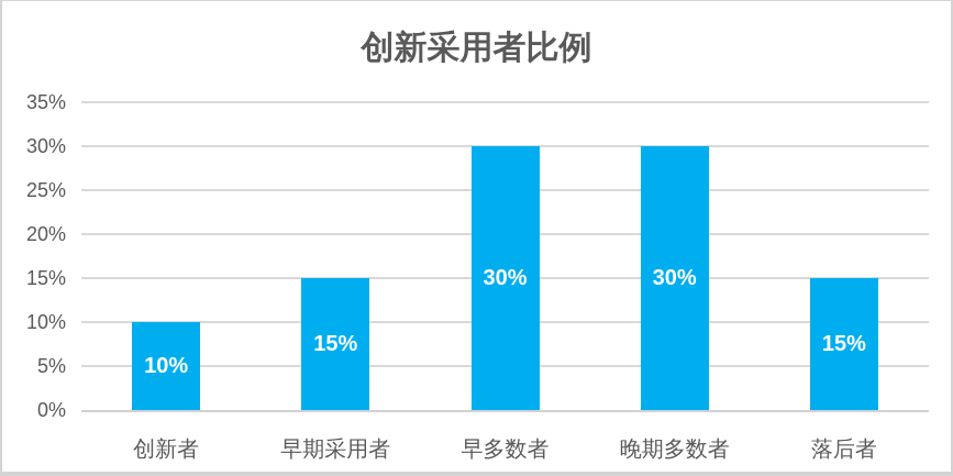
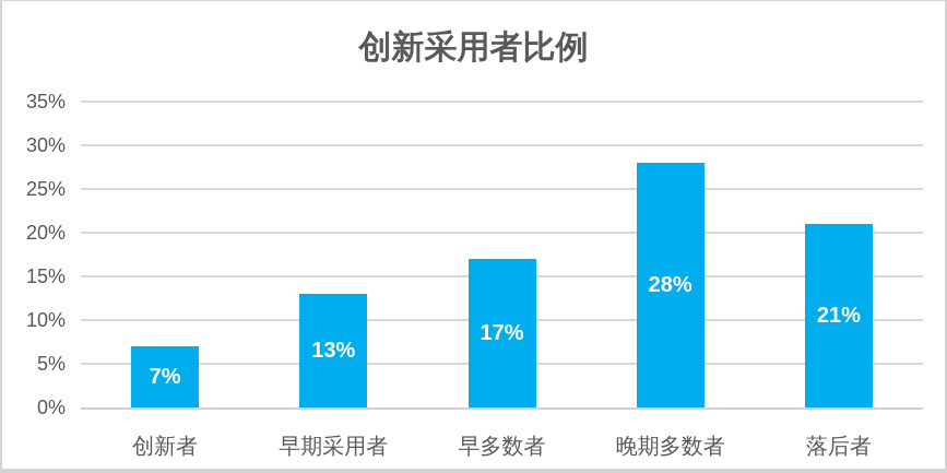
创新者: 10% -> 7%
早期采用者: 15% -> 13%
早多数者: 30% -> 17%
晚期多数者: 30% -> 28%
落后者: 15% -> 21%
